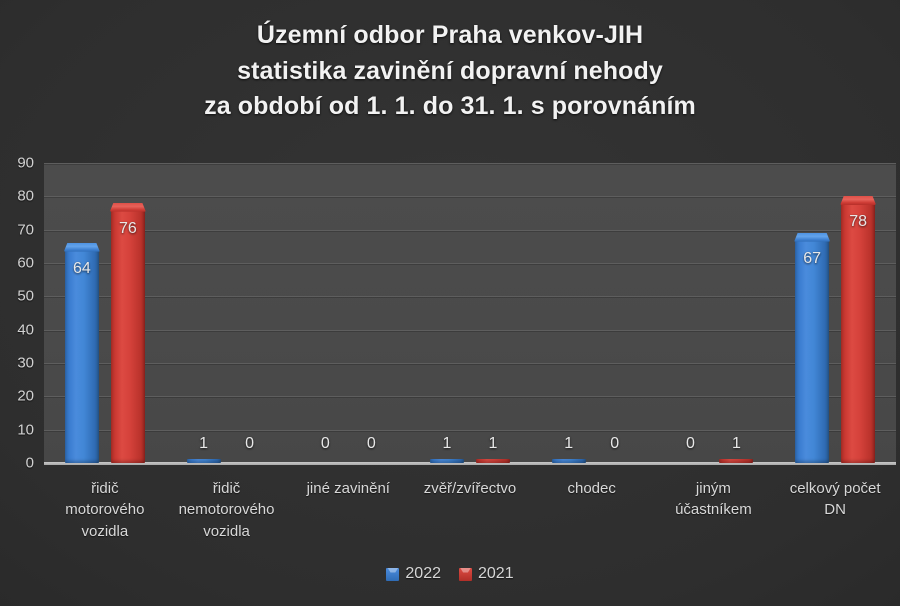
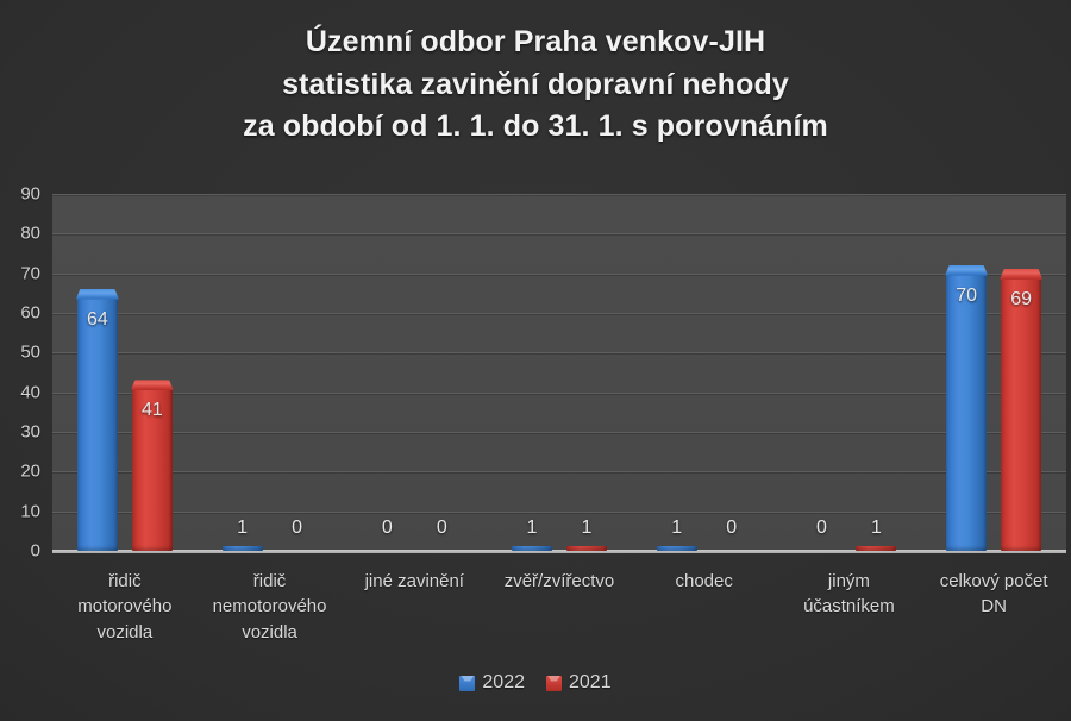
2021/řidič motorového vozidla: 76 -> 41
2022/celkový počet DN: 67 -> 70
2021/celkový počet DN: 78 -> 69
